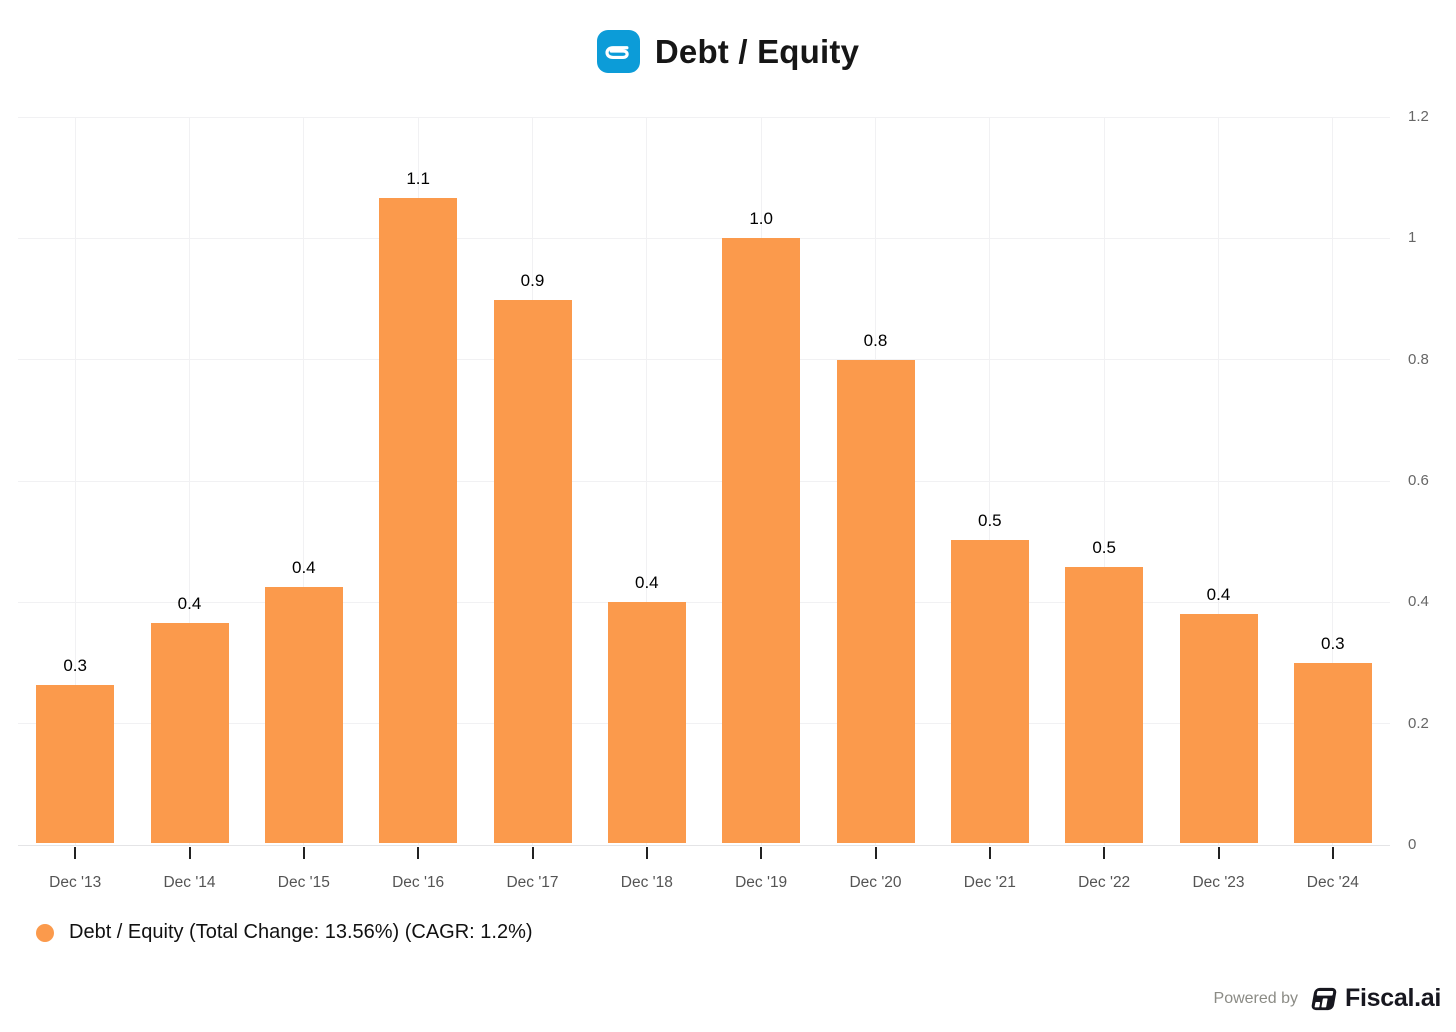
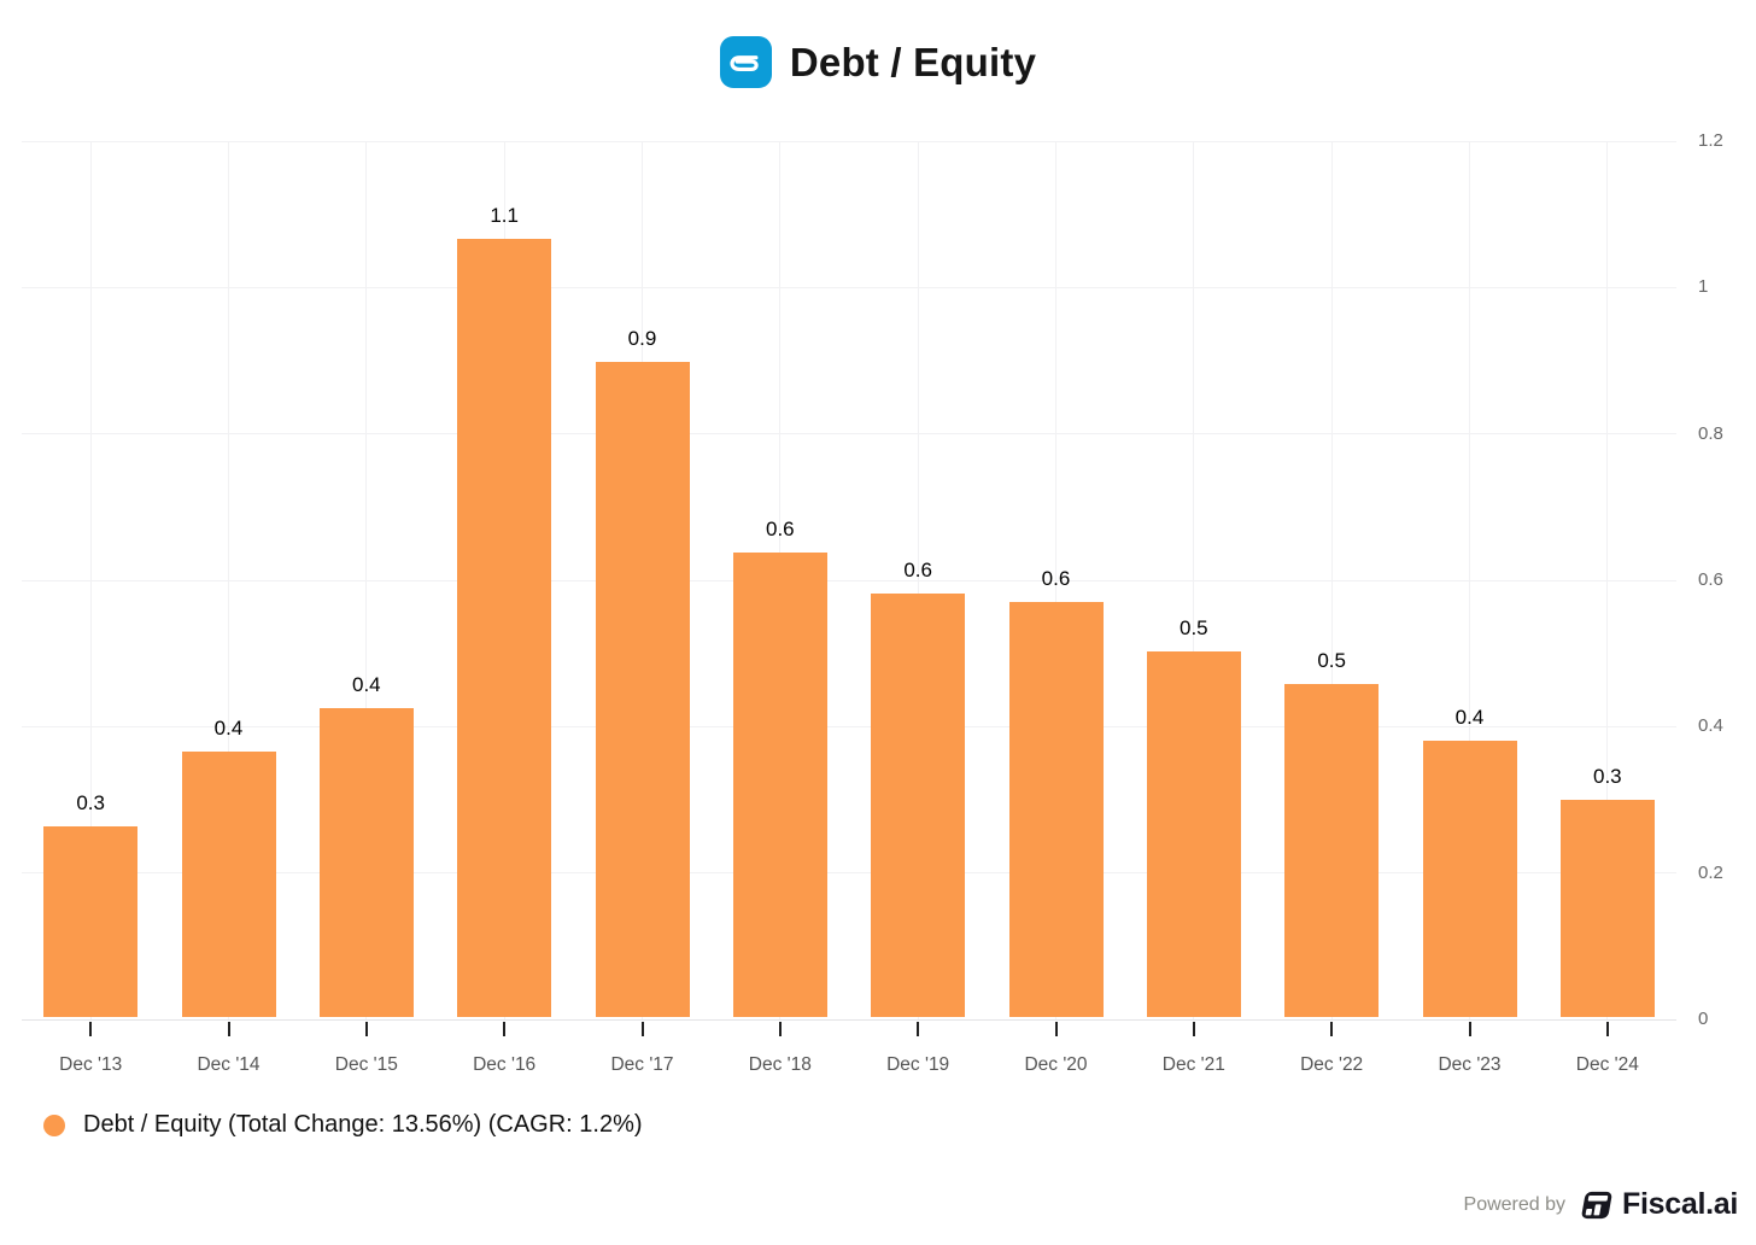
Dec '18: 0.4 -> 0.6
Dec '19: 1.0 -> 0.6
Dec '20: 0.8 -> 0.6
